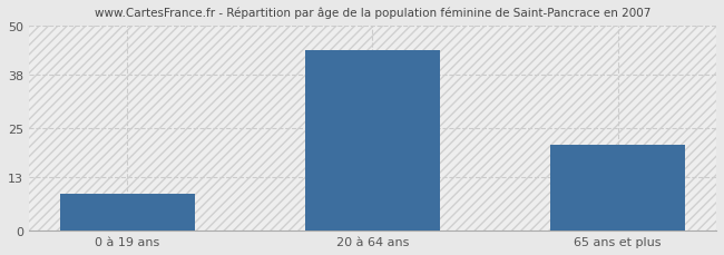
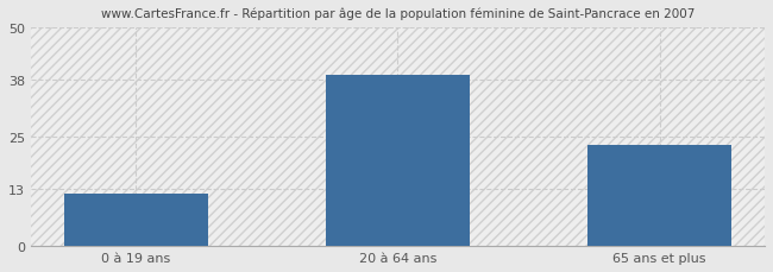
0 à 19 ans: 9 -> 12
20 à 64 ans: 44 -> 39
65 ans et plus: 21 -> 23
